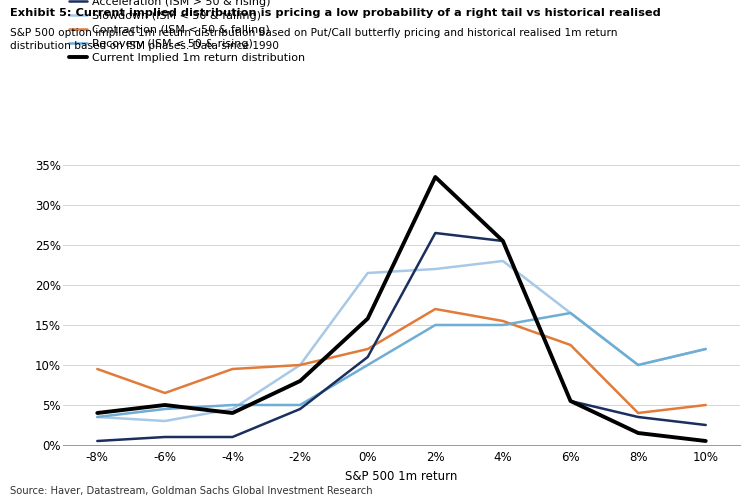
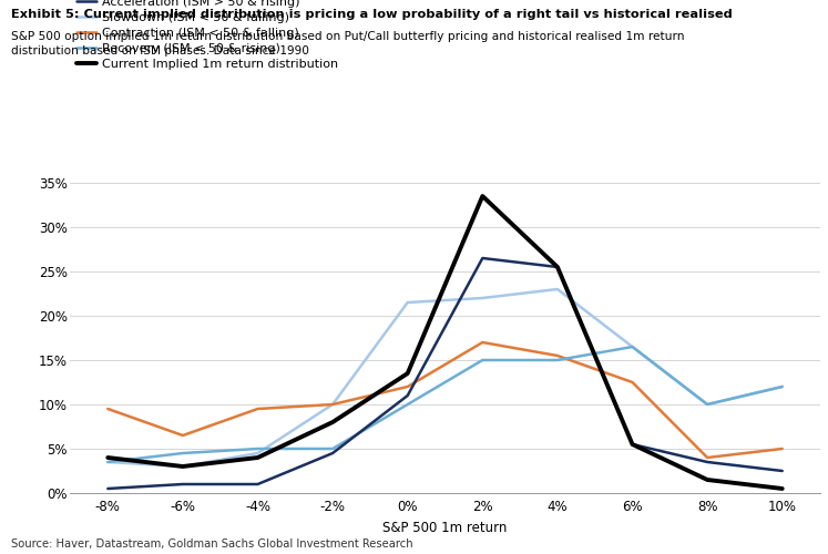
Current Implied 1m return distribution/-6%: 5.0% -> 3.0%
Current Implied 1m return distribution/0%: 15.8% -> 13.5%
